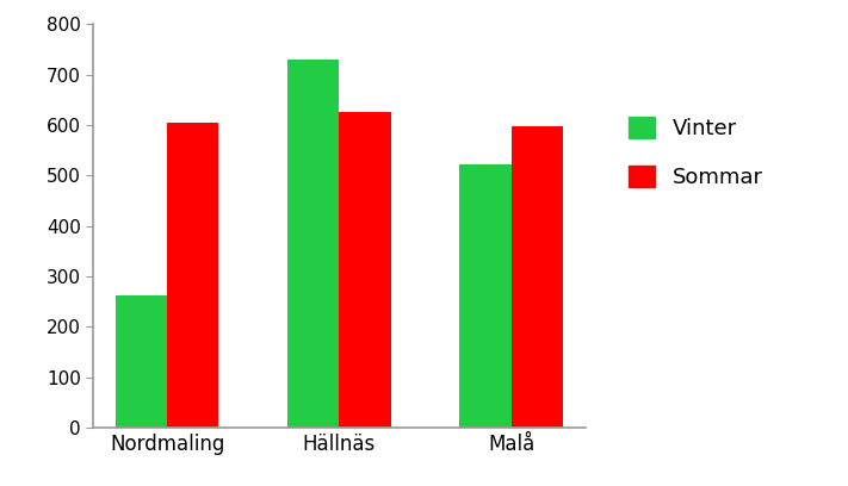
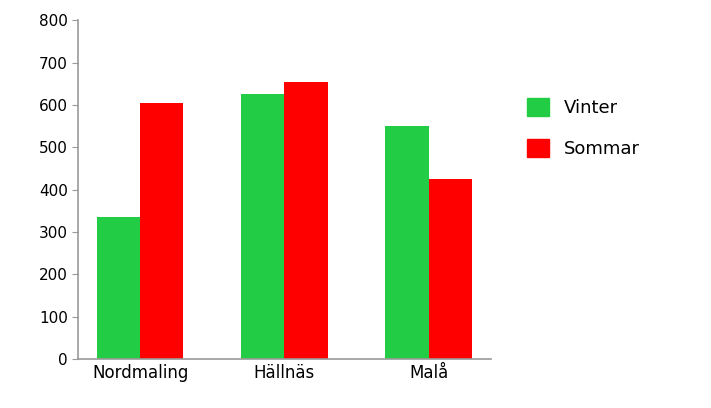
Vinter/Nordmaling: 263 -> 335
Vinter/Hällnäs: 730 -> 625
Sommar/Hällnäs: 625 -> 655
Vinter/Malå: 522 -> 550
Sommar/Malå: 598 -> 425
